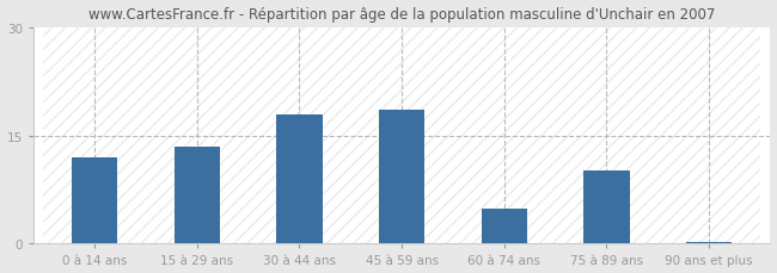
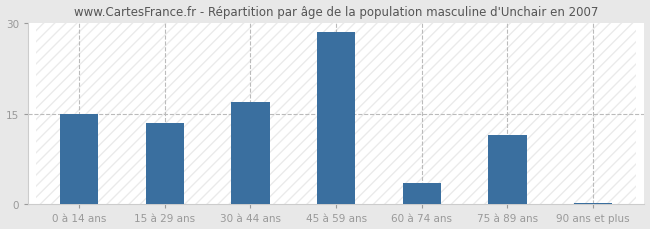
0 à 14 ans: 12.0 -> 15.0
30 à 44 ans: 18.0 -> 17.0
45 à 59 ans: 18.6 -> 28.5
60 à 74 ans: 4.8 -> 3.5
75 à 89 ans: 10.2 -> 11.5
